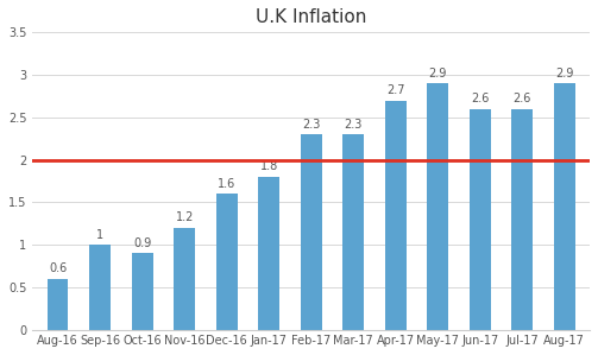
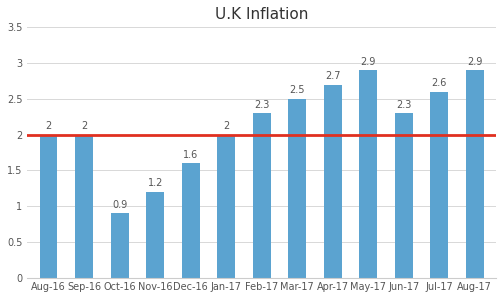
Aug-16: 1 -> 2
Sep-16: 1 -> 2
Jan-17: 1.8 -> 2
Mar-17: 2.3 -> 2.5
Jun-17: 2.6 -> 2.3
